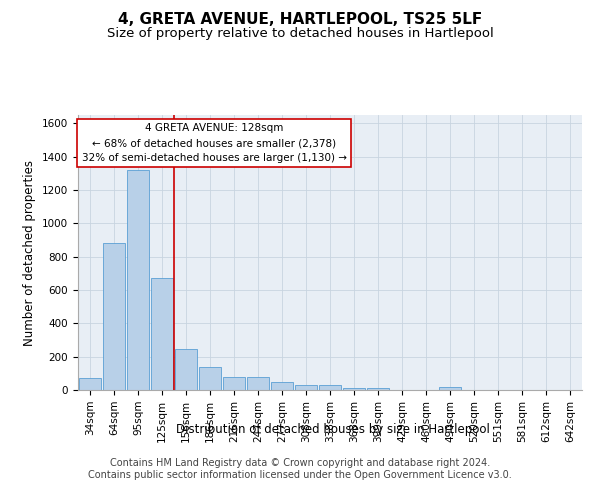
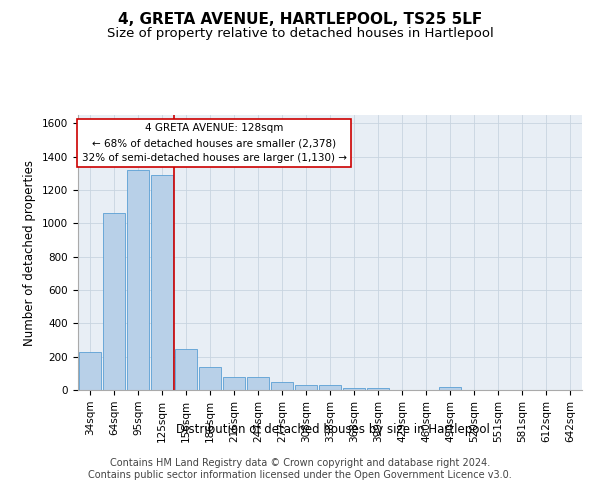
34sqm: 80 -> 230
64sqm: 880 -> 1060
125sqm: 670 -> 1290
